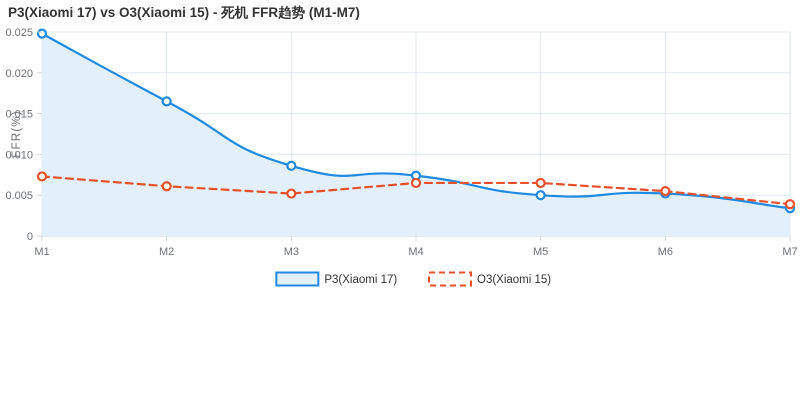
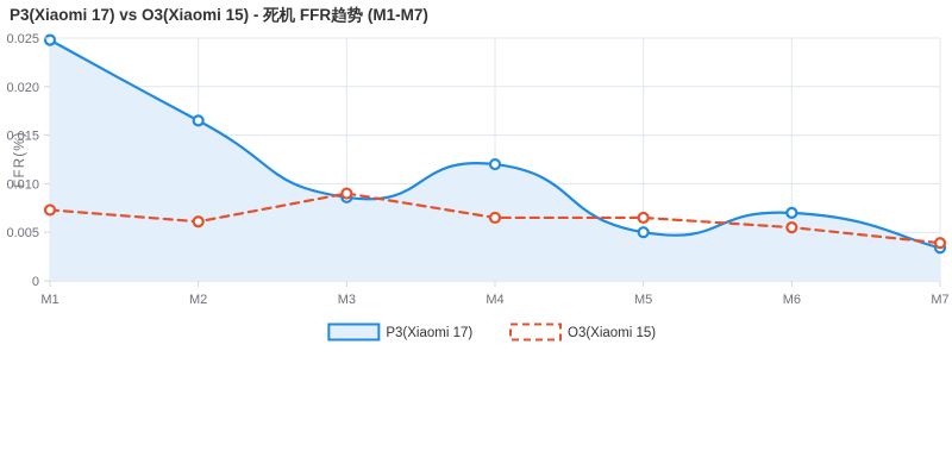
O3(Xiaomi 15)/M3: 0.005 -> 0.009
P3(Xiaomi 17)/M4: 0.007 -> 0.012
P3(Xiaomi 17)/M6: 0.005 -> 0.007
